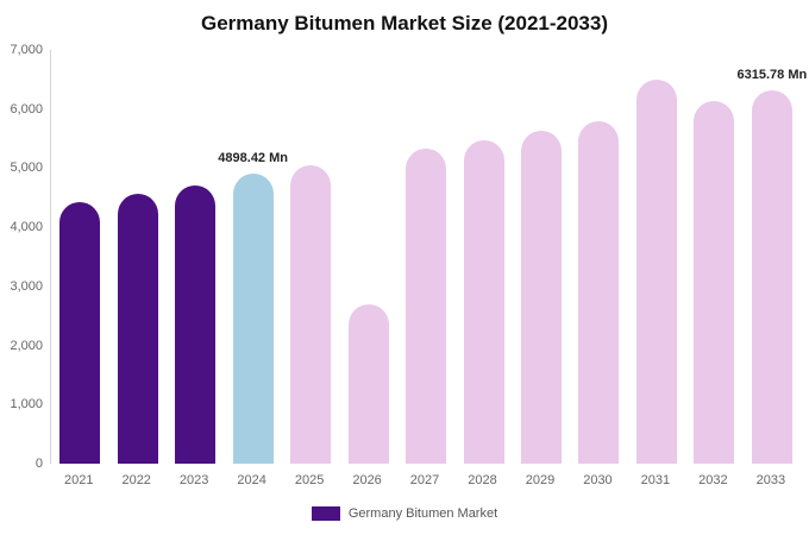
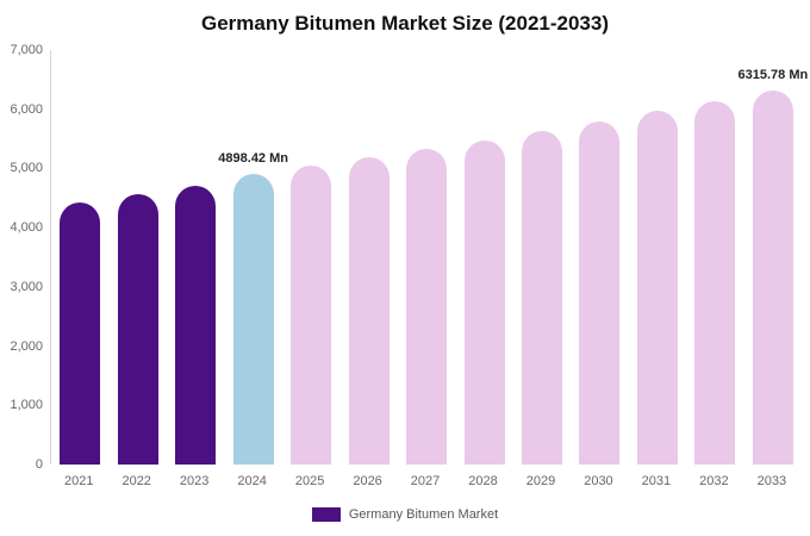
2026: 2700 -> 5200
2031: 6500 -> 6000
